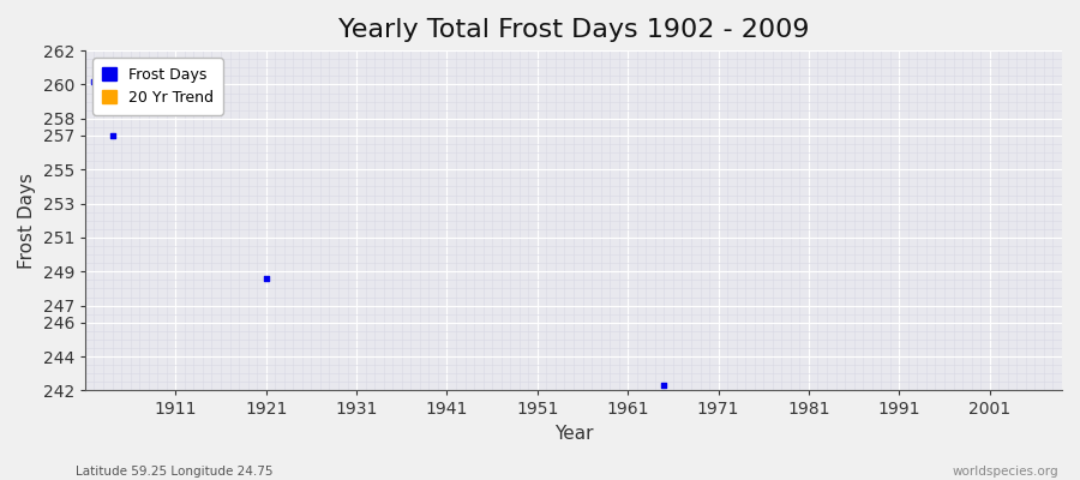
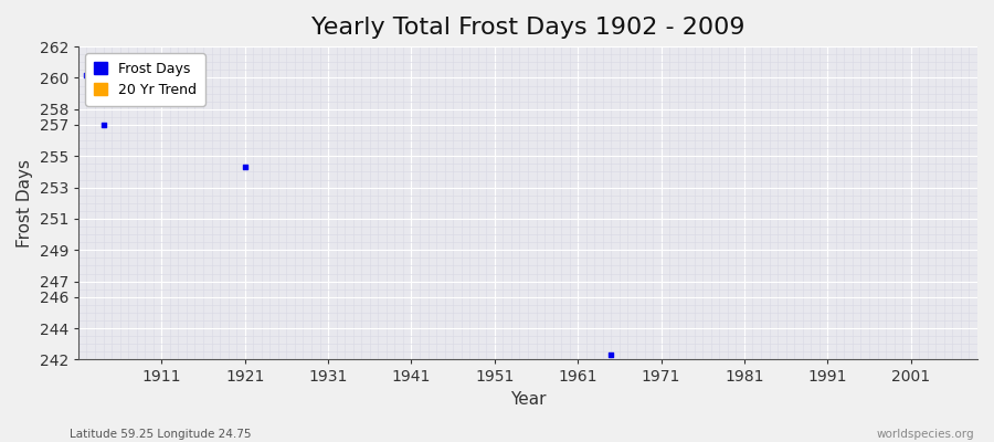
1921: 248.6 -> 254.3
